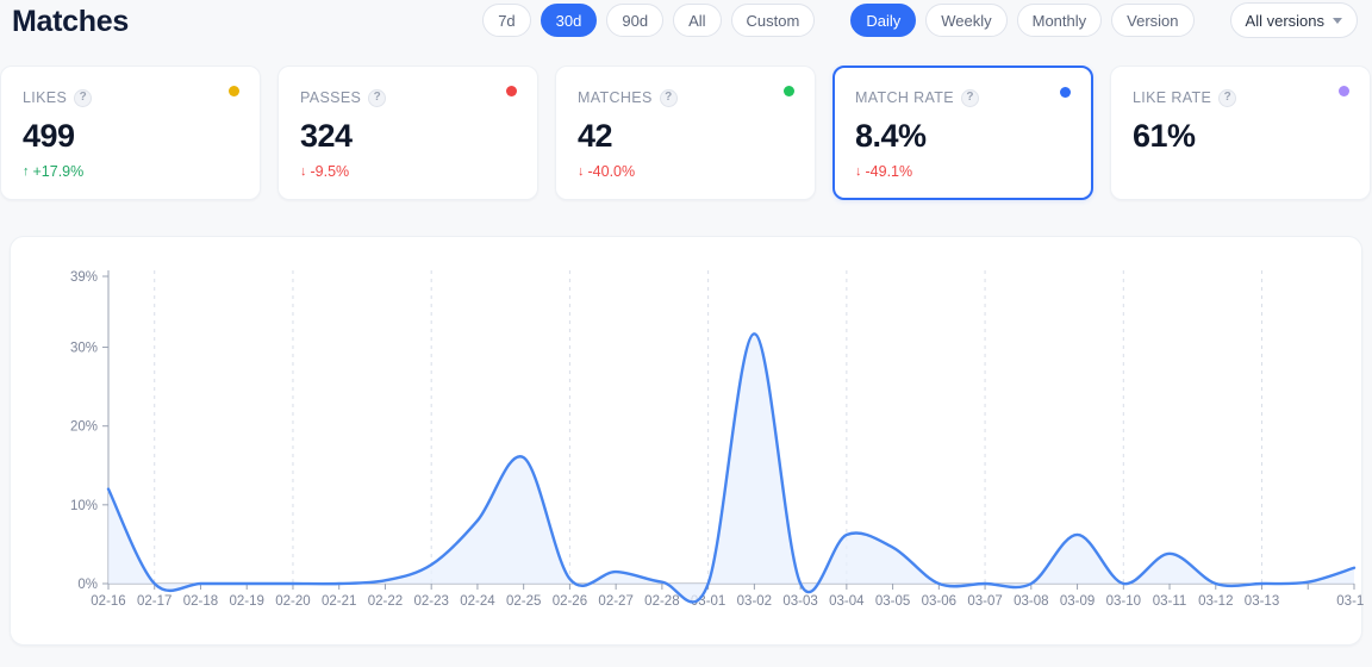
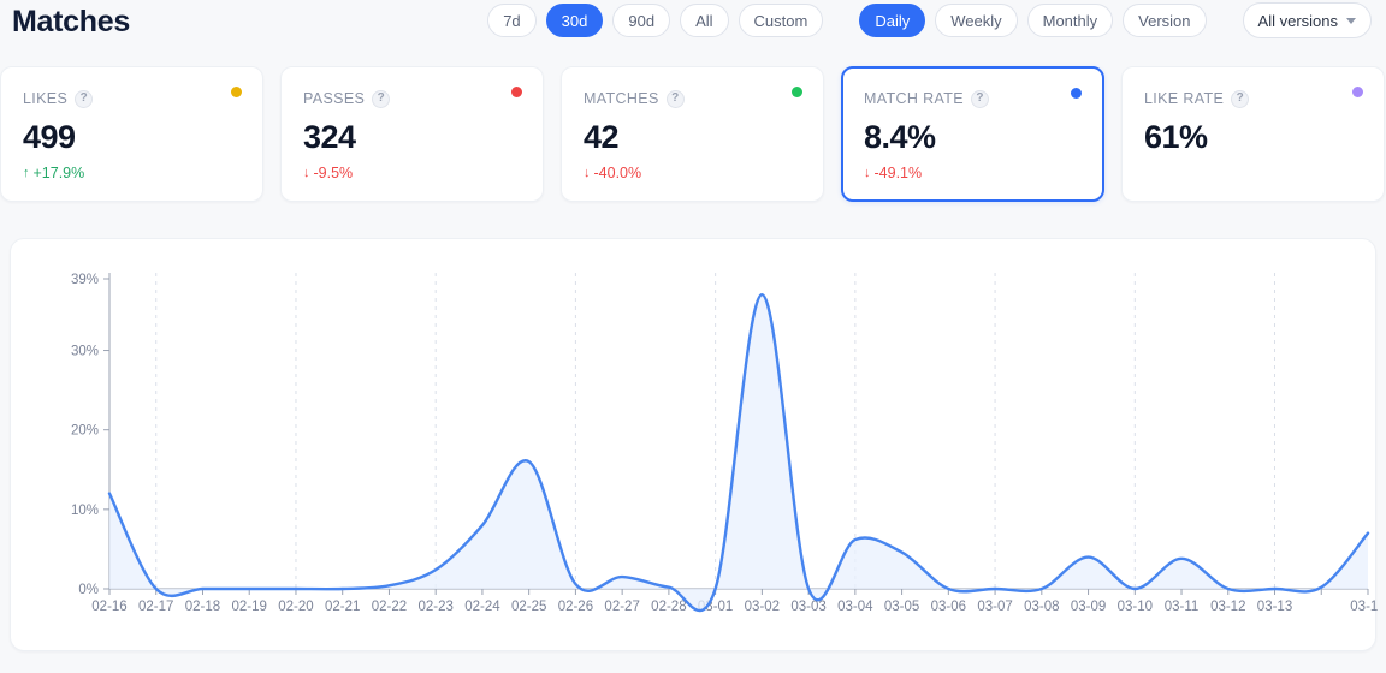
03-02: 32% -> 37%
03-09: 6% -> 4%
03-15: 2% -> 7%
